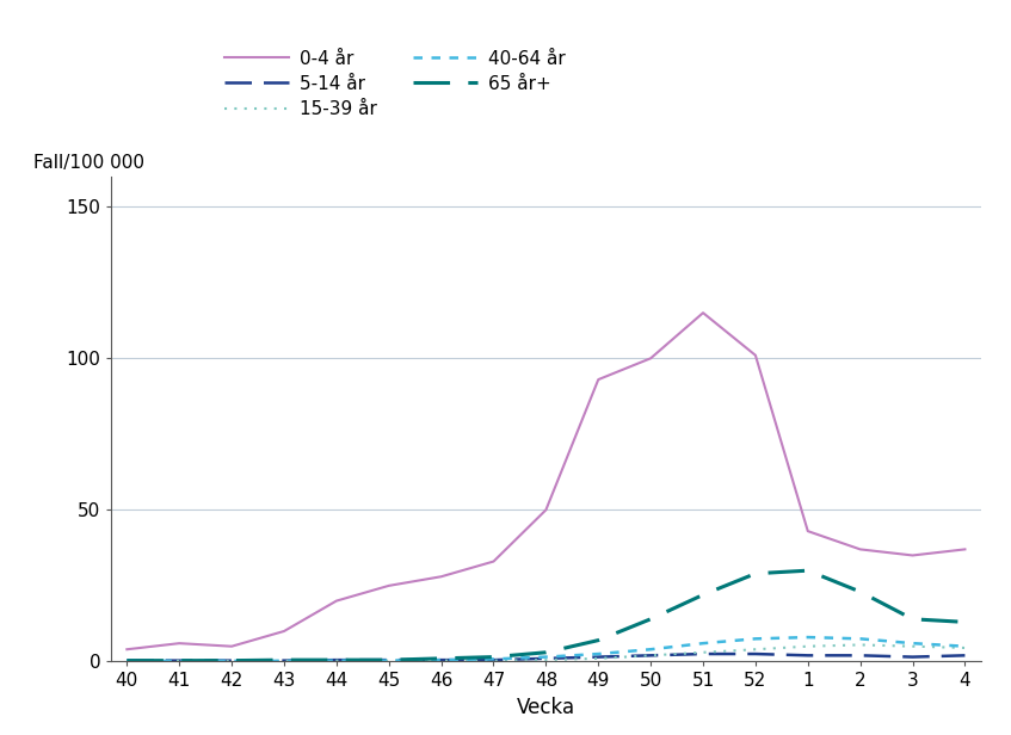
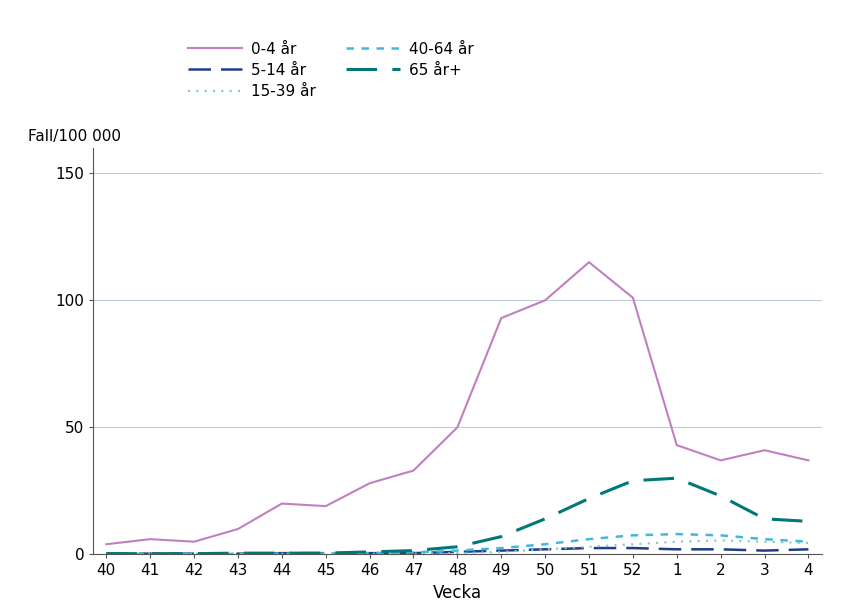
0-4 år/45: 25 -> 19
0-4 år/3: 35 -> 41
